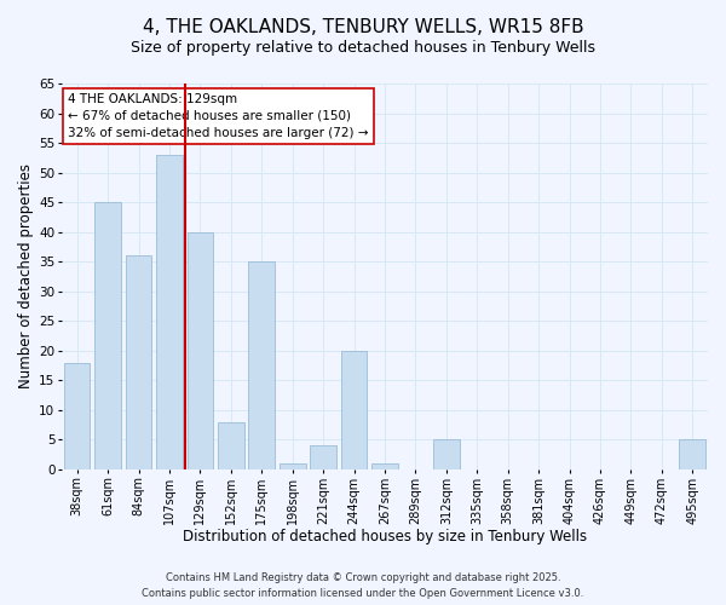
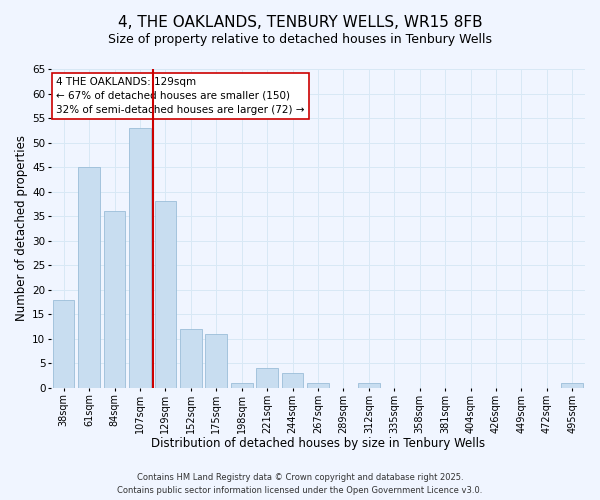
129sqm: 40 -> 38
152sqm: 8 -> 12
175sqm: 35 -> 11
244sqm: 20 -> 3
312sqm: 5 -> 1
495sqm: 5 -> 1
